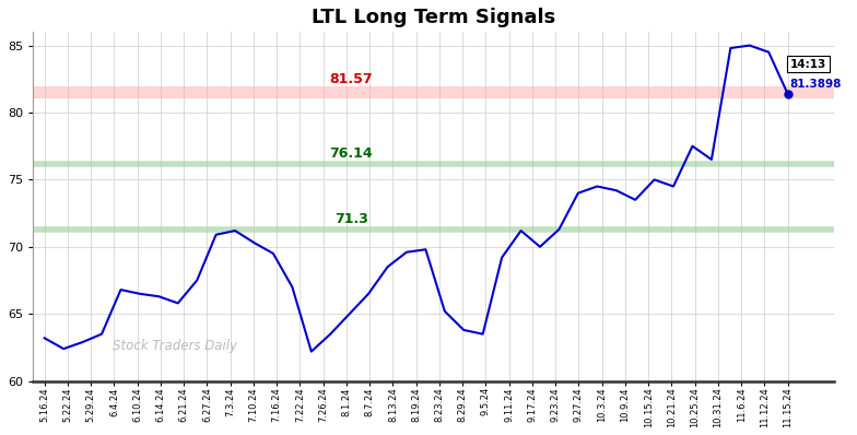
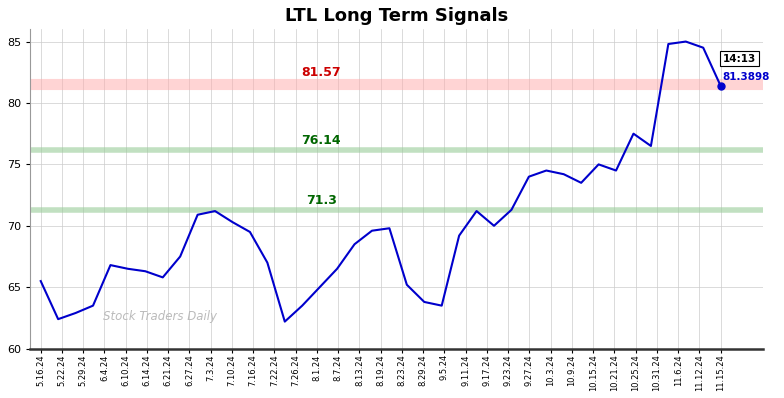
5.16.24: 63.2 -> 65.5
